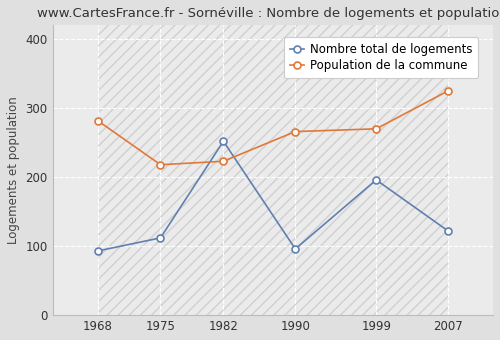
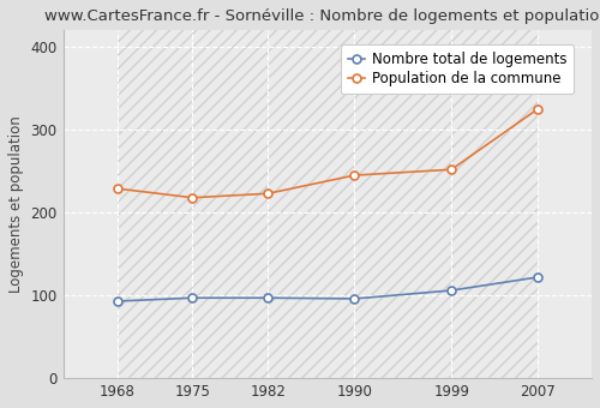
Population de la commune/1968: 282 -> 229
Nombre total de logements/1975: 112 -> 97
Nombre total de logements/1982: 252 -> 97
Population de la commune/1990: 266 -> 245
Nombre total de logements/1999: 196 -> 106
Population de la commune/1999: 270 -> 252
